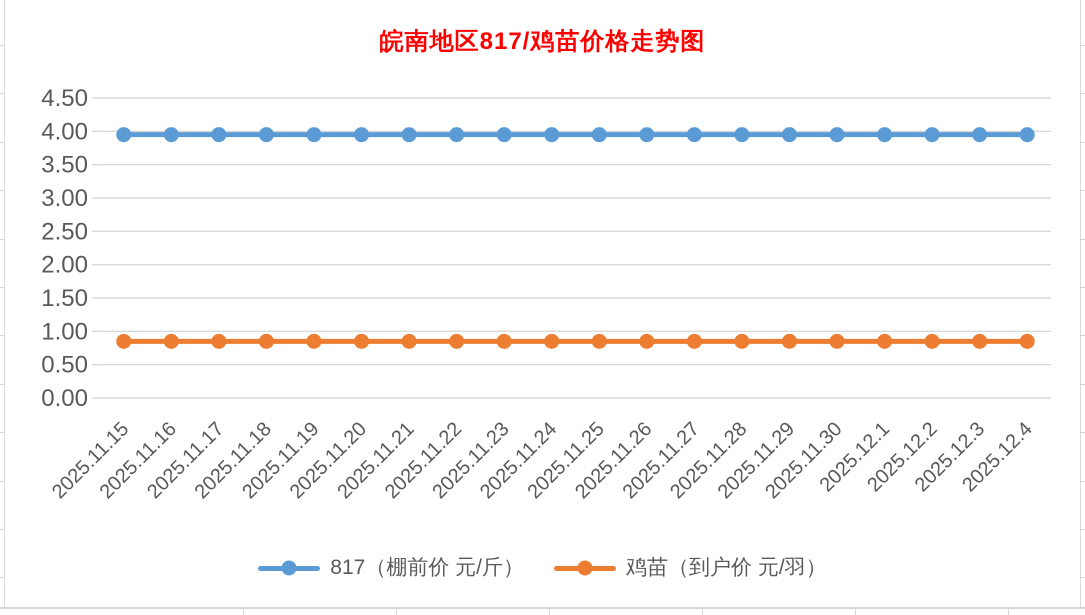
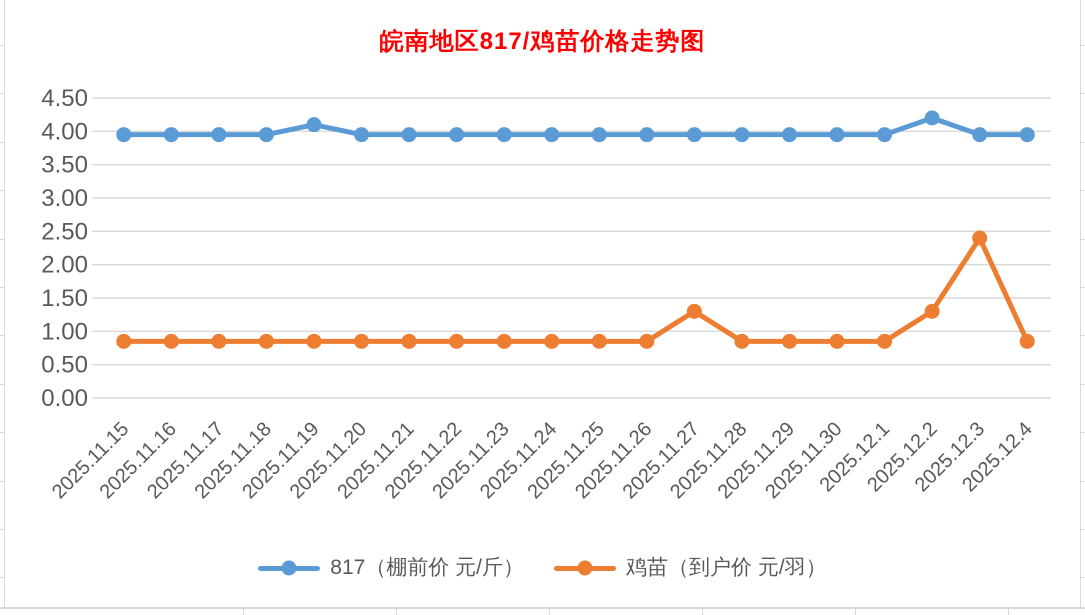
817（棚前价 元/斤）/2025.11.19: 4.0 -> 4.1
鸡苗（到户价 元/羽）/2025.11.27: 0.8 -> 1.3
817（棚前价 元/斤）/2025.12.2: 4.0 -> 4.2
鸡苗（到户价 元/羽）/2025.12.2: 0.8 -> 1.3
鸡苗（到户价 元/羽）/2025.12.3: 0.8 -> 2.4
